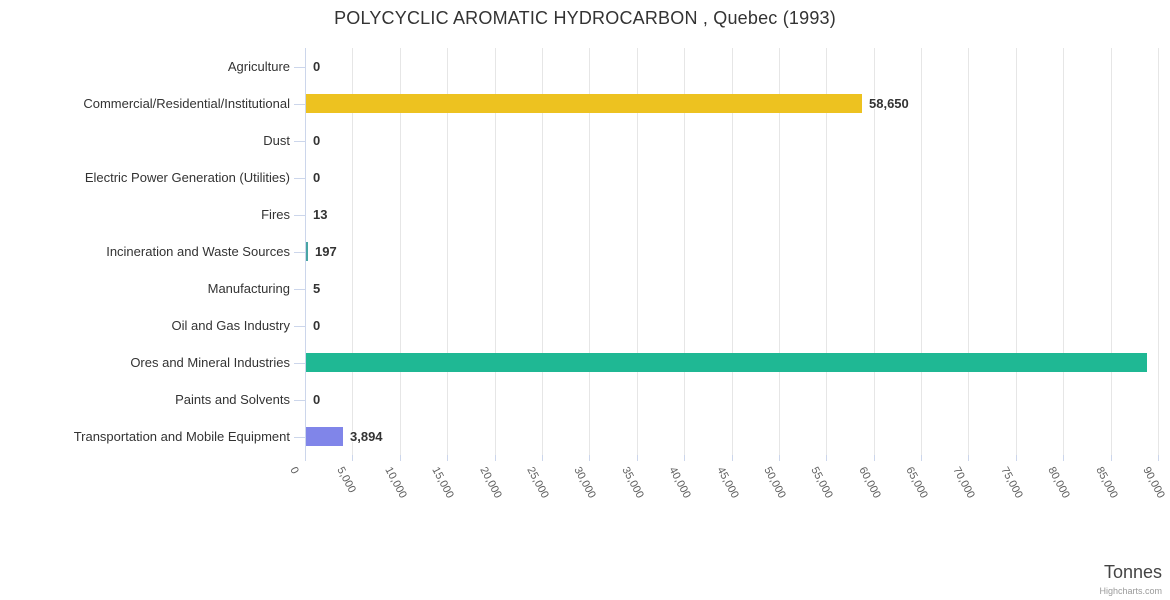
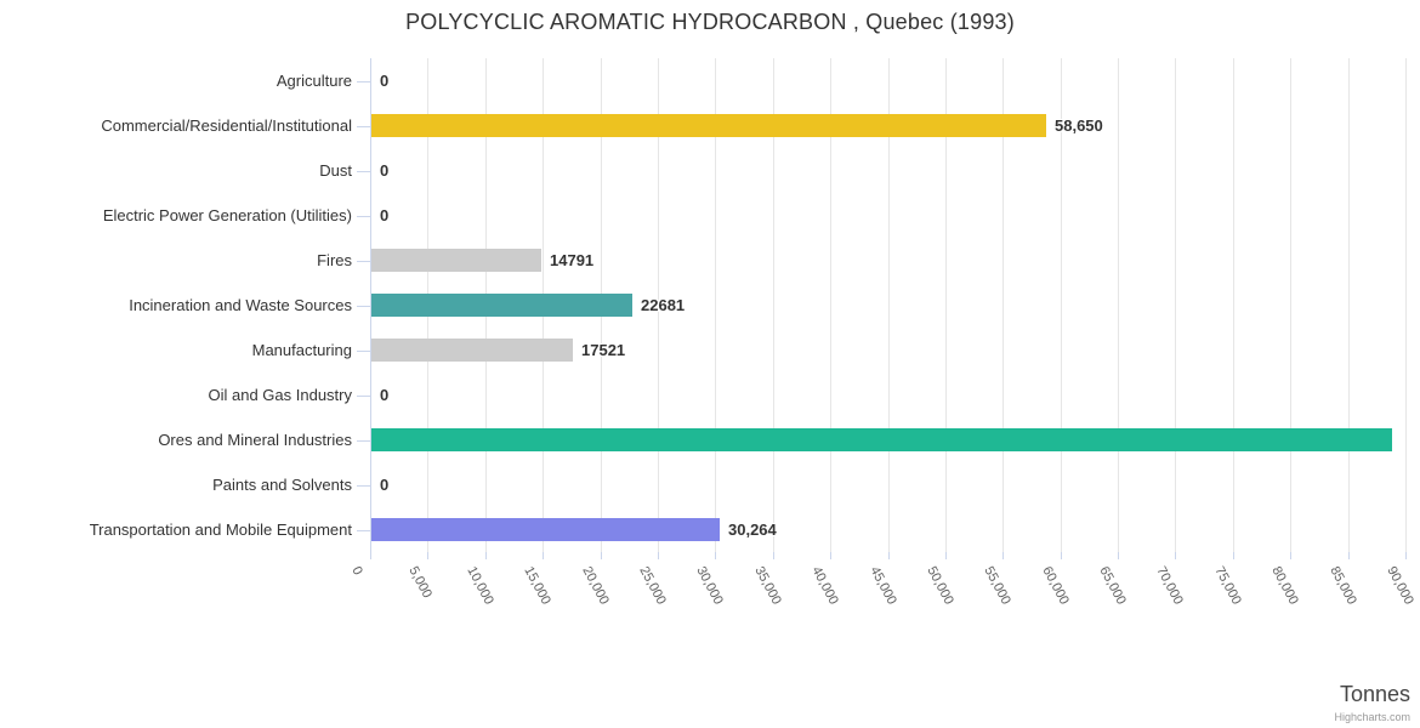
Fires: 13 -> 14791
Incineration and Waste Sources: 197 -> 22681
Manufacturing: 5 -> 17521
Transportation and Mobile Equipment: 3,894 -> 30,264
